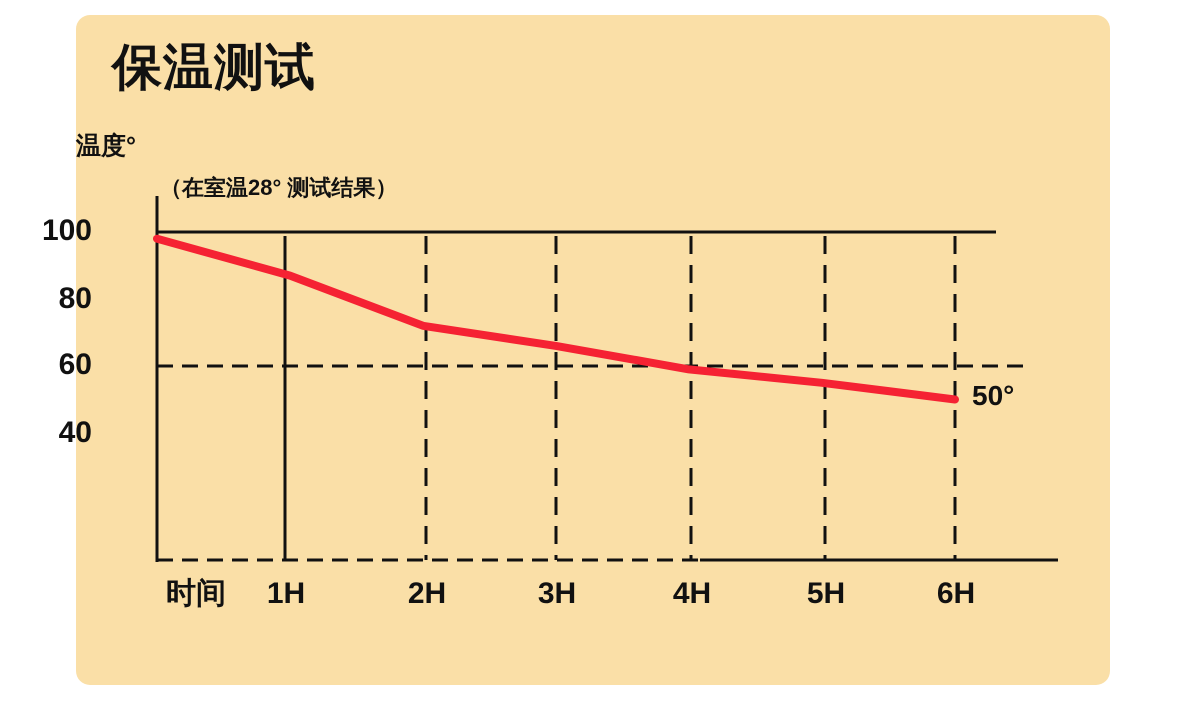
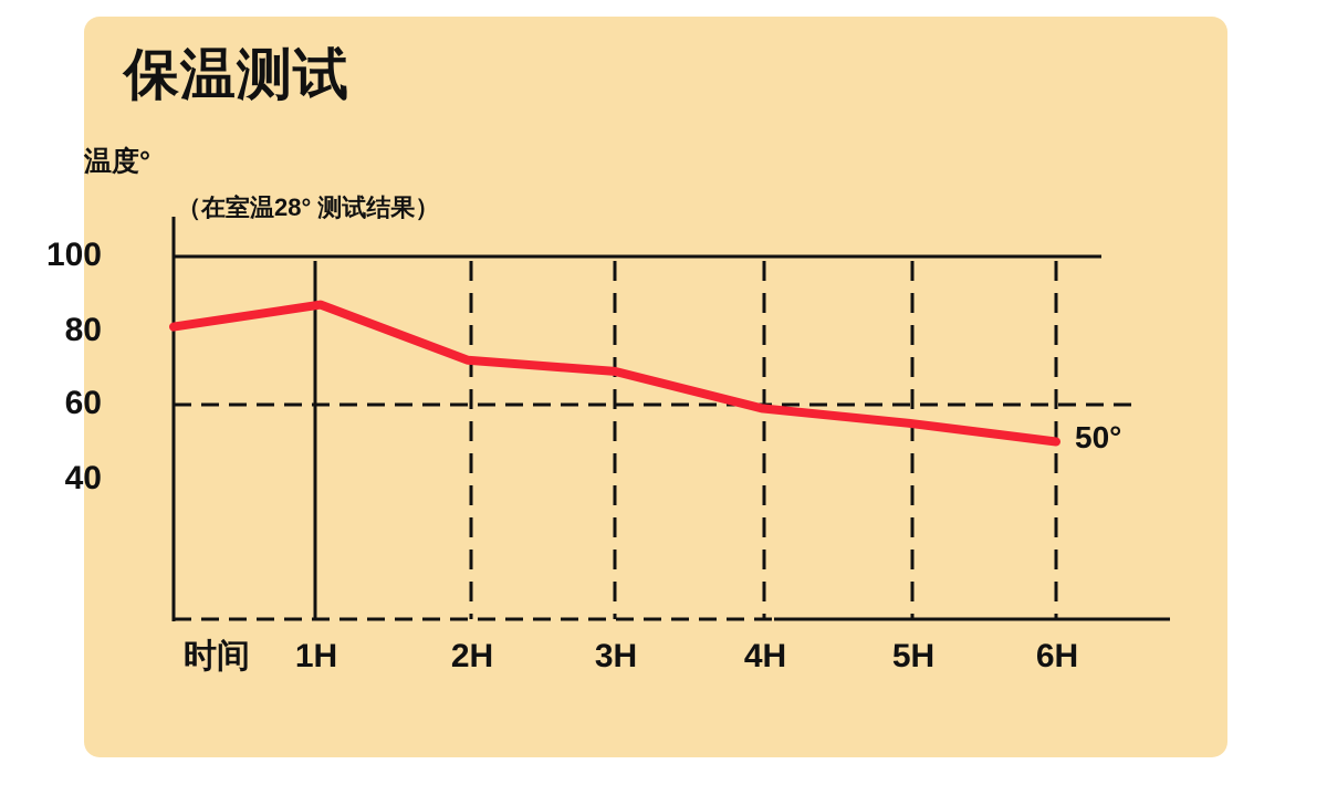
时间: 98 -> 81
3H: 66 -> 69
